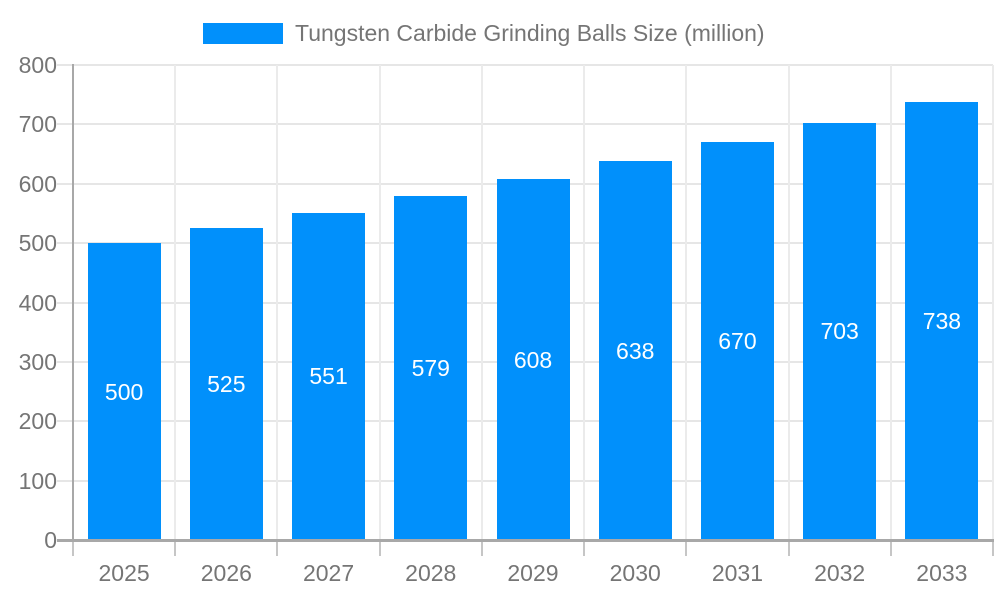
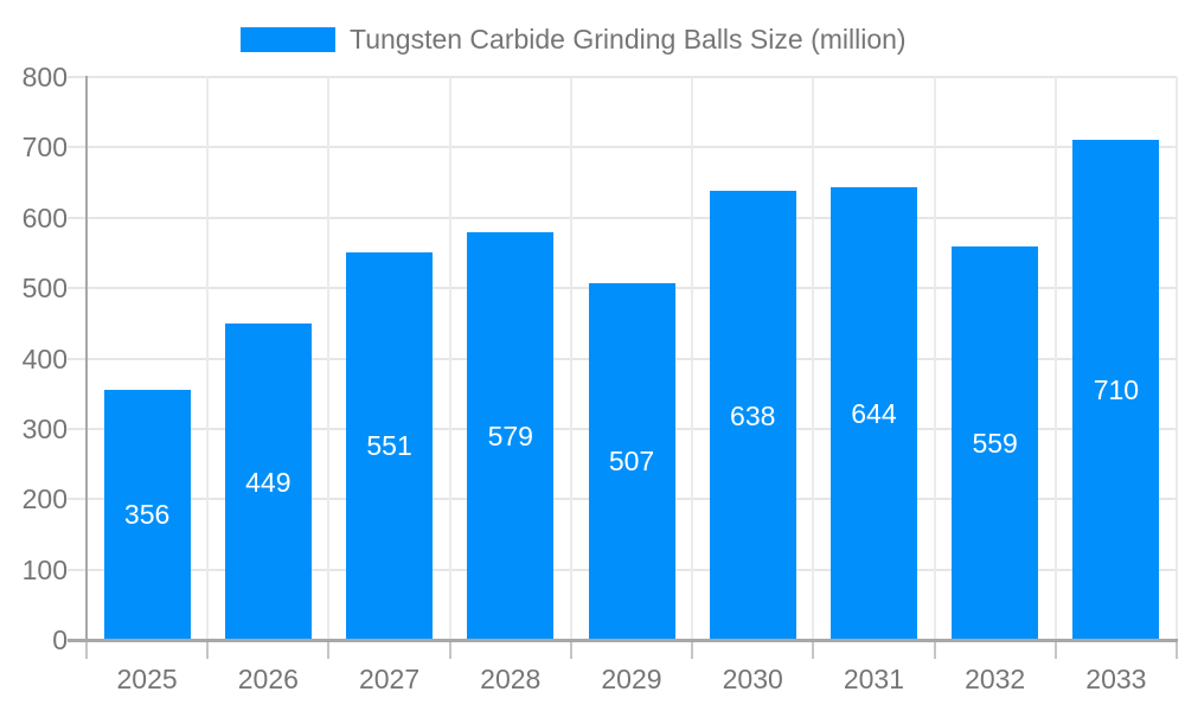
2025: 500 -> 356
2026: 525 -> 449
2029: 608 -> 507
2031: 670 -> 644
2032: 703 -> 559
2033: 738 -> 710
